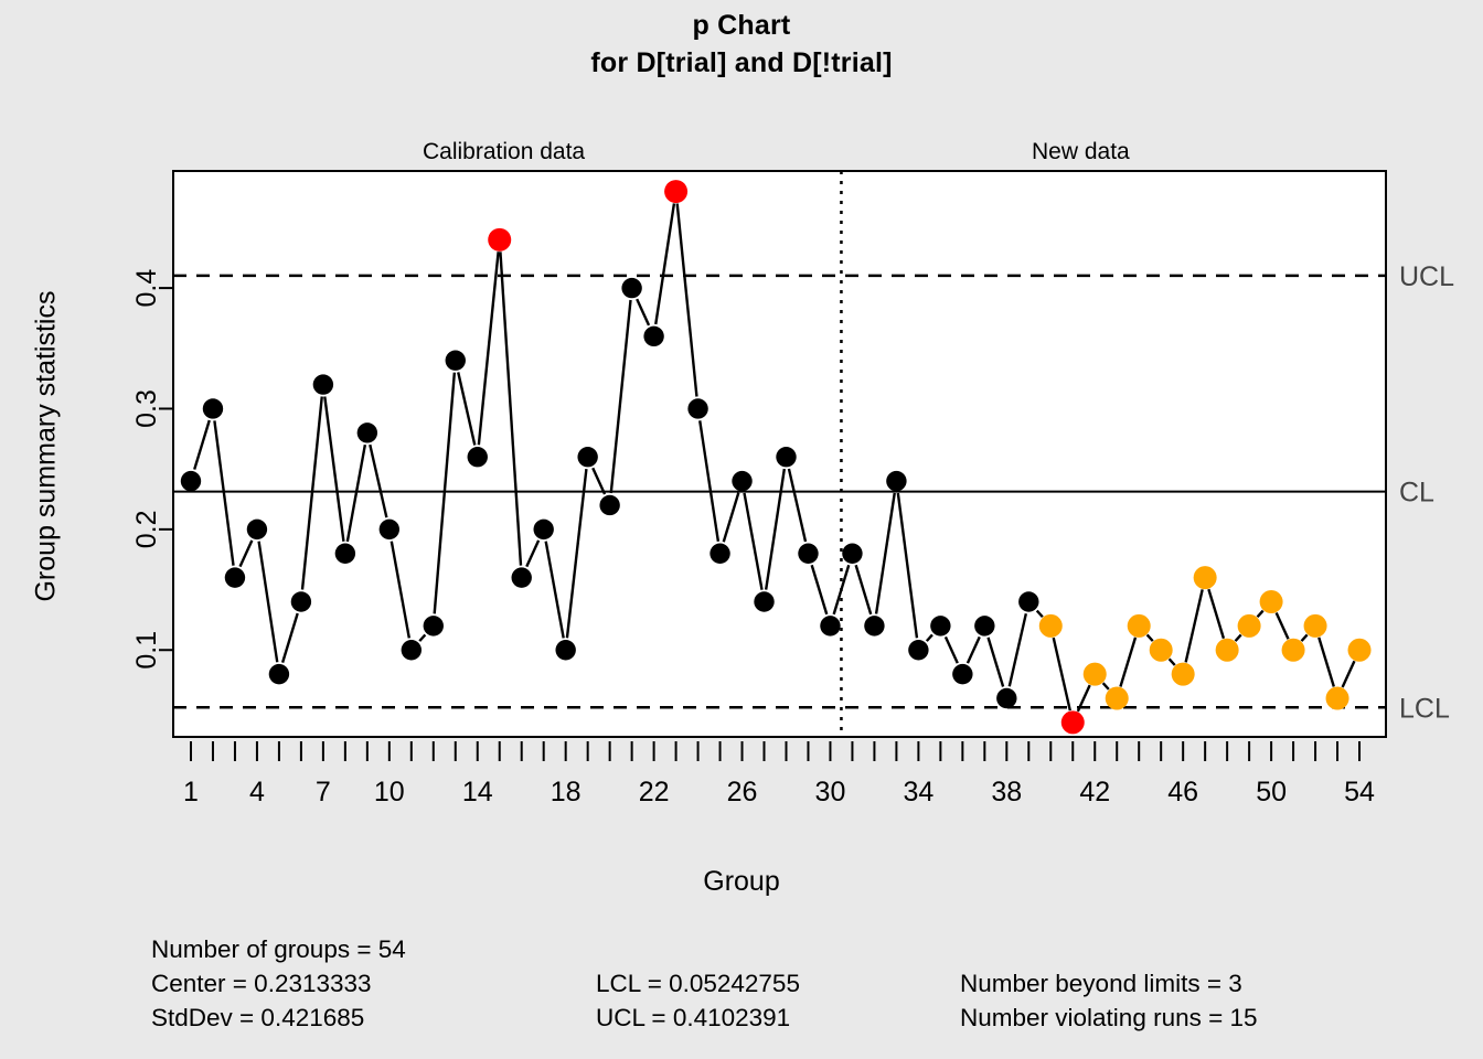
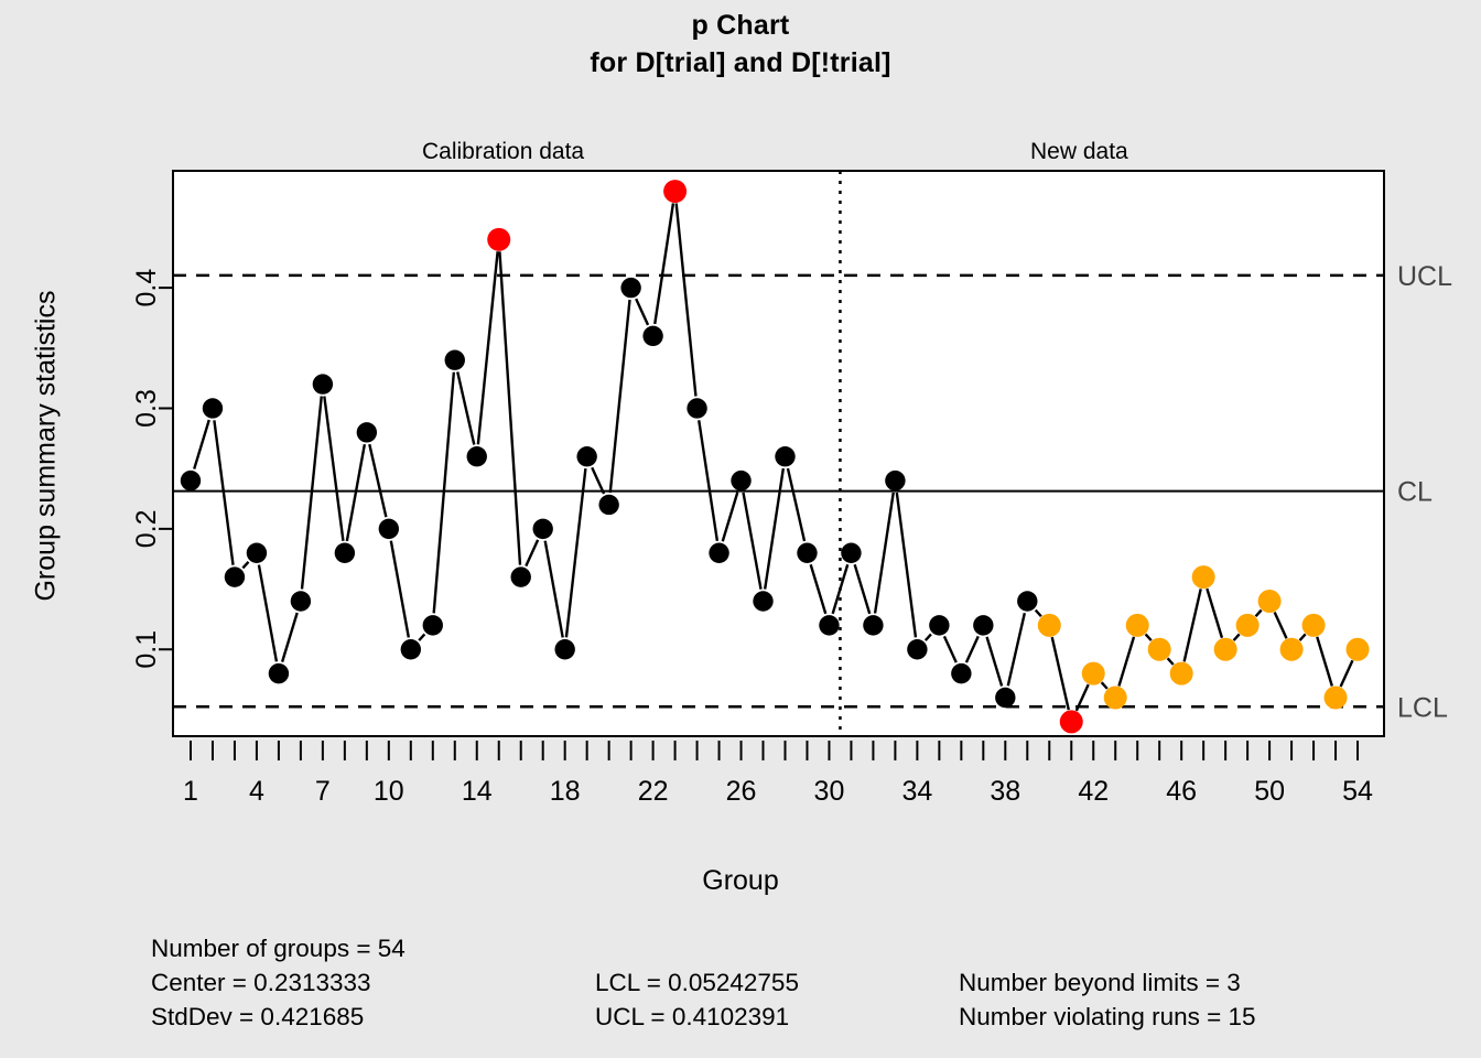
4: 0.20 -> 0.18
